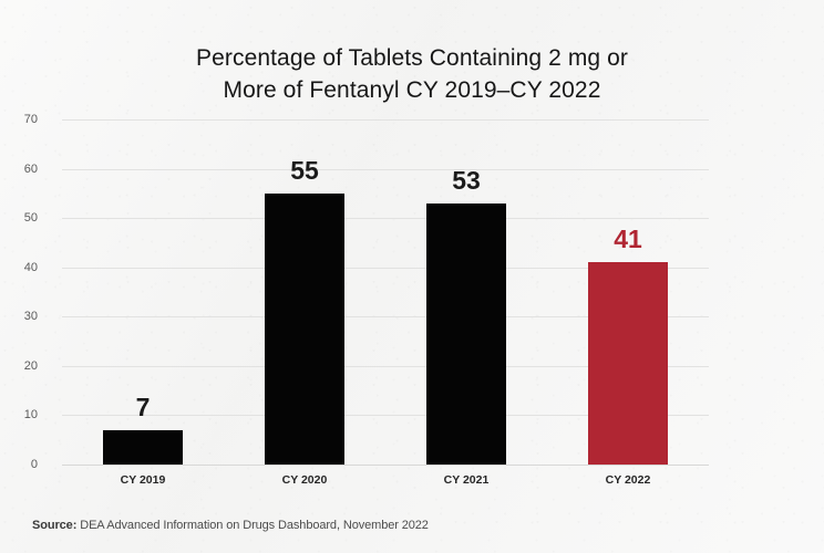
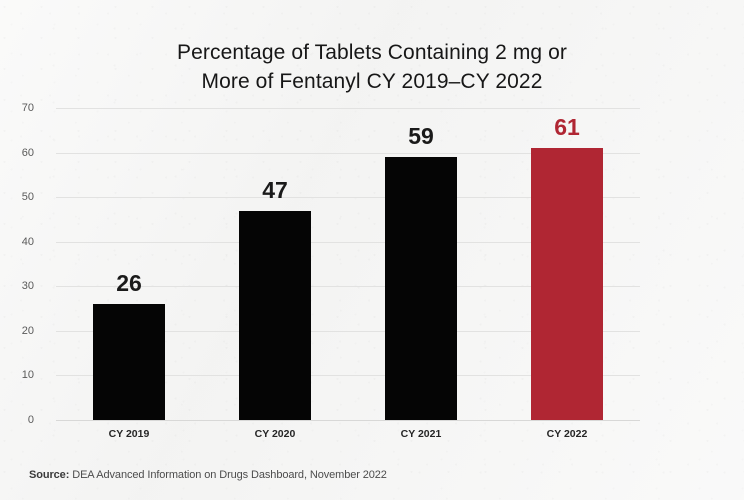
CY 2019: 7 -> 26
CY 2020: 55 -> 47
CY 2021: 53 -> 59
CY 2022: 41 -> 61
